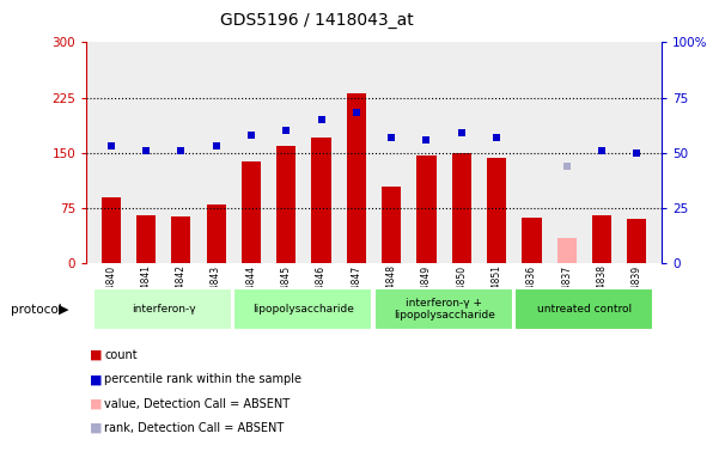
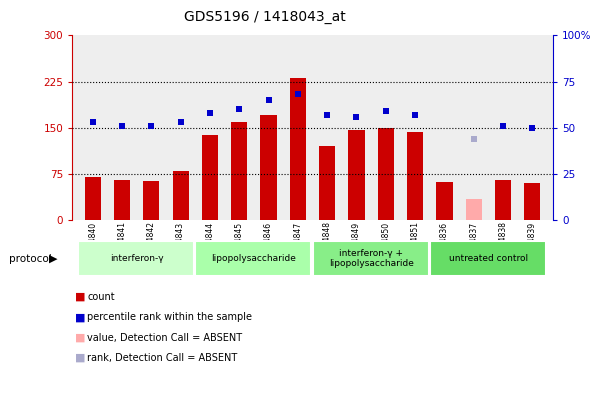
GSM1304840: 90 -> 70
GSM1304848: 104 -> 120
